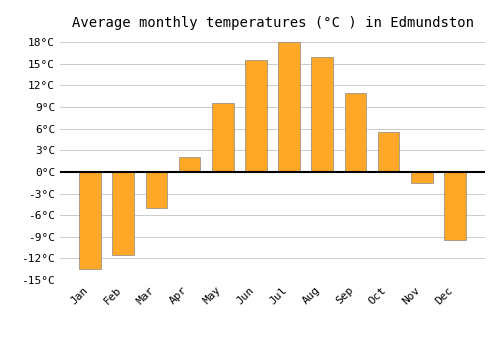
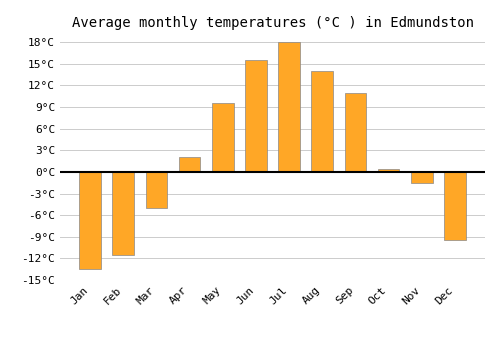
Aug: 16.0°C -> 14.0°C
Oct: 5.5°C -> 0.4°C
